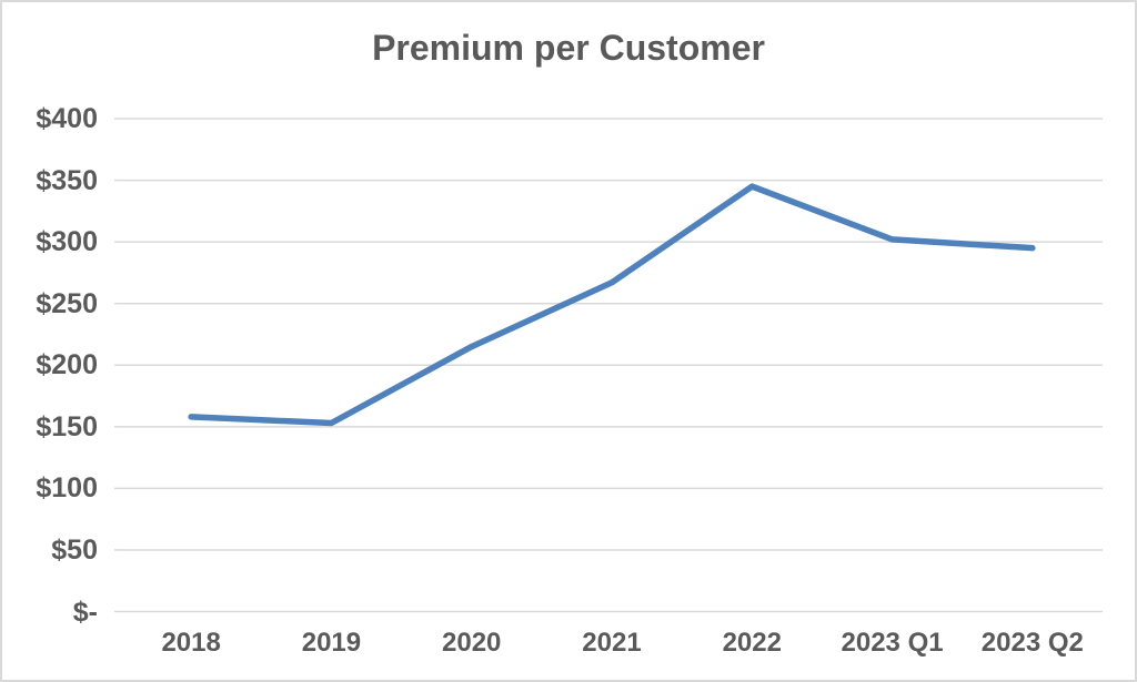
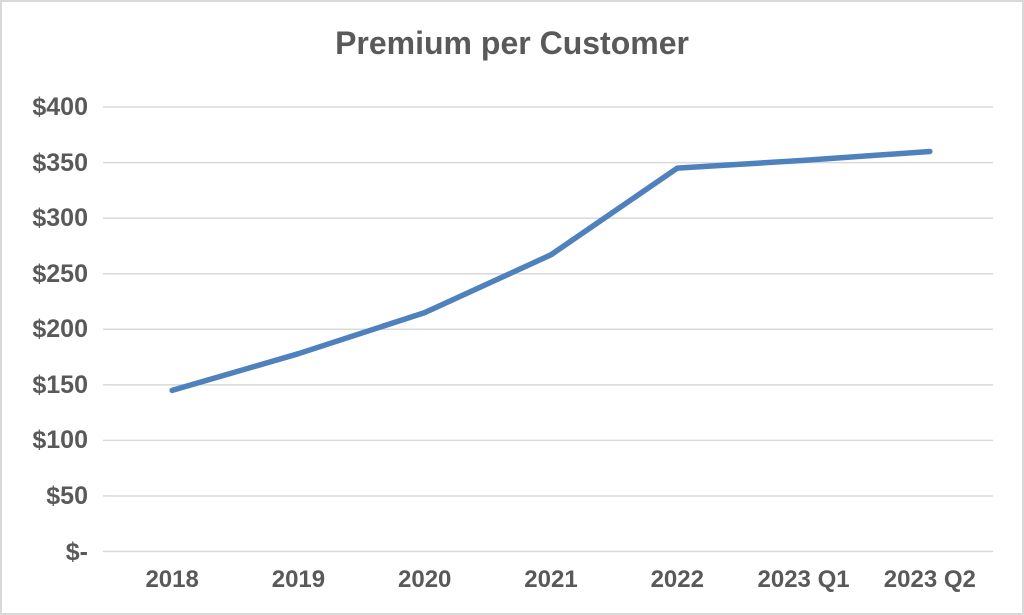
2018: $158 -> $145
2019: $153 -> $178
2023 Q1: $302 -> $352
2023 Q2: $295 -> $360
